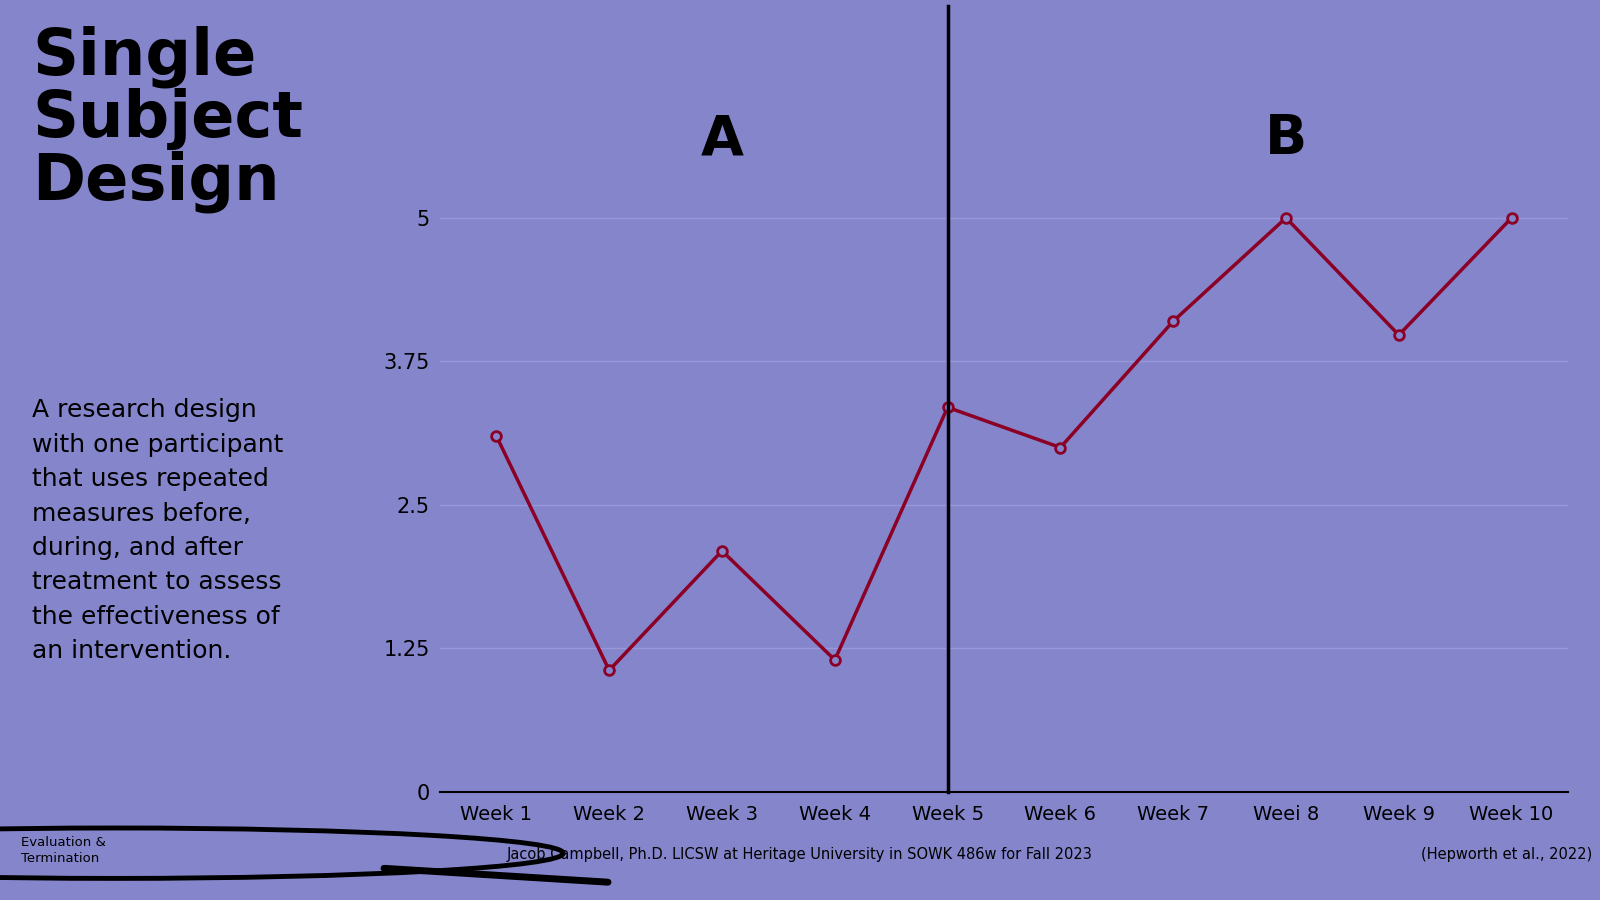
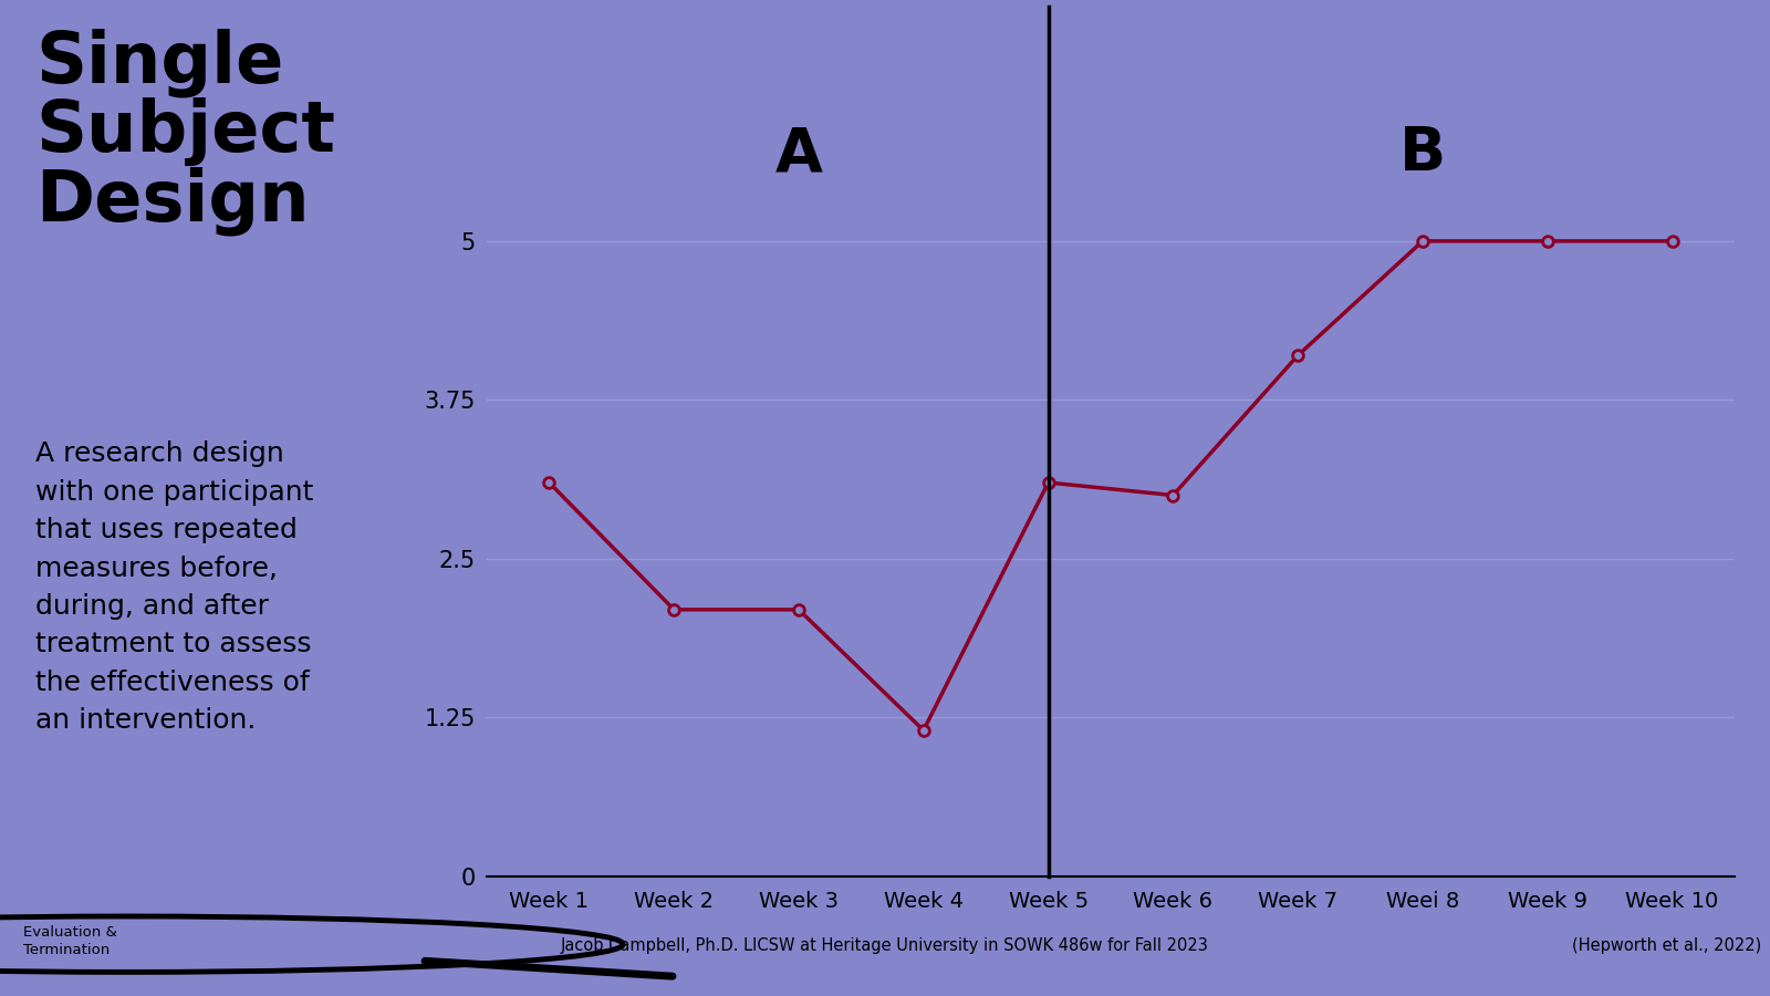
Week 2: 1.06 -> 2.10
Week 5: 3.35 -> 3.10
Week 9: 3.98 -> 5.00
